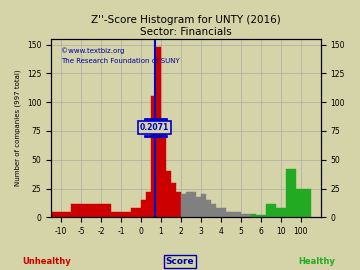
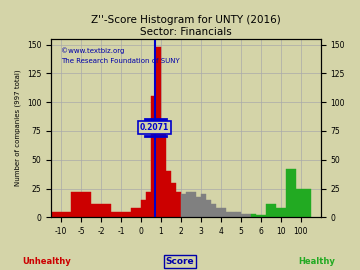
-5: 12 -> 22
